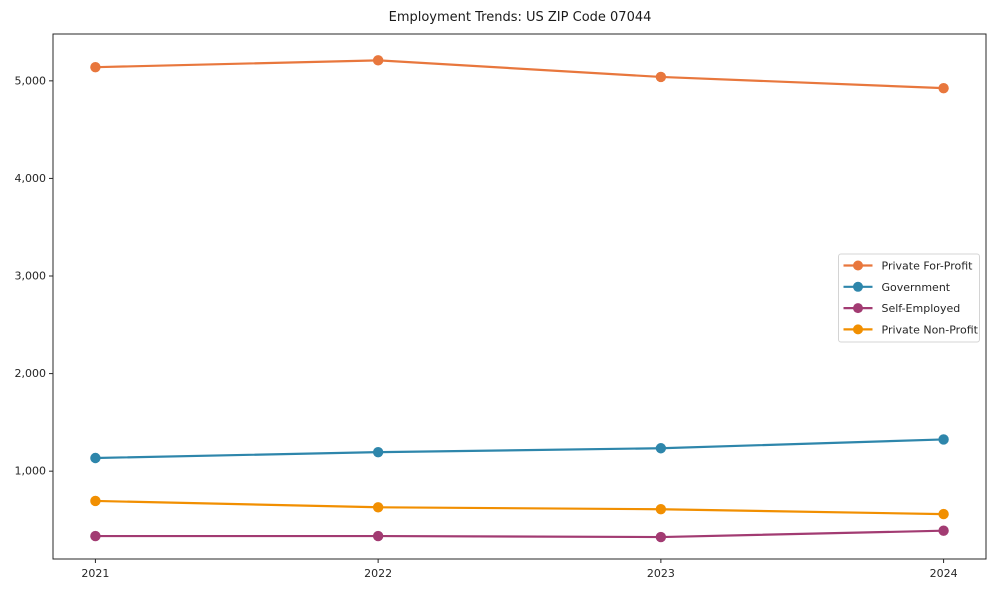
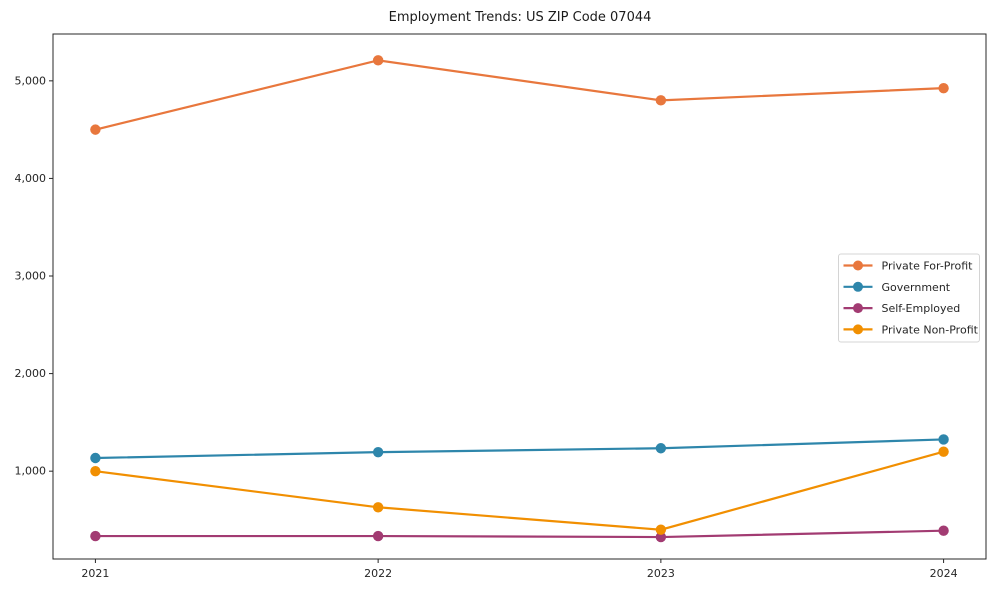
Private For-Profit/2021: 5100 -> 4500
Private Non-Profit/2021: 700 -> 1000
Private For-Profit/2023: 5000 -> 4800
Private Non-Profit/2023: 600 -> 400
Private Non-Profit/2024: 600 -> 1200
